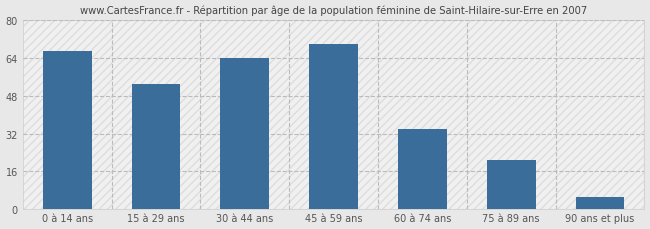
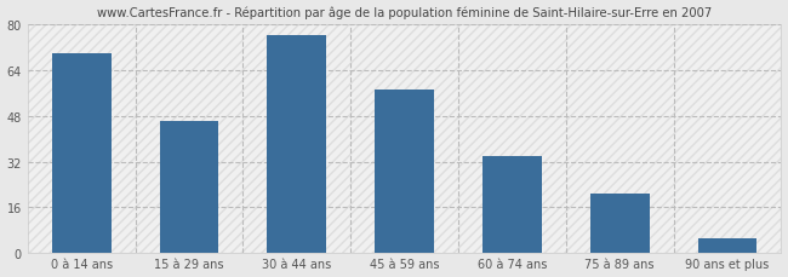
0 à 14 ans: 67 -> 70
15 à 29 ans: 53 -> 46
30 à 44 ans: 64 -> 76
45 à 59 ans: 70 -> 57
